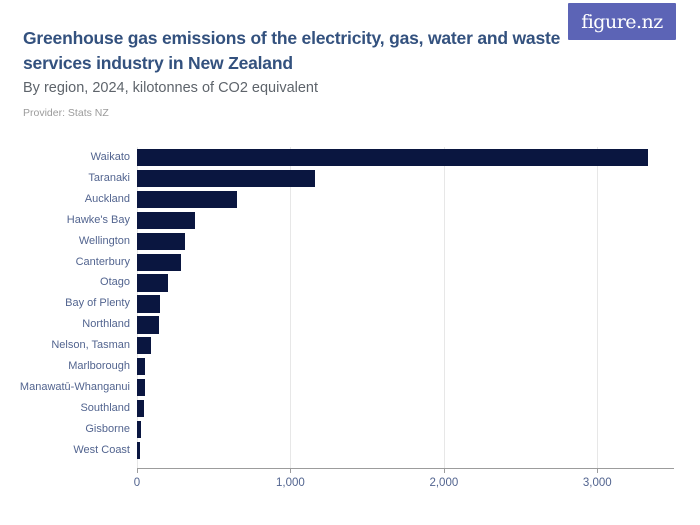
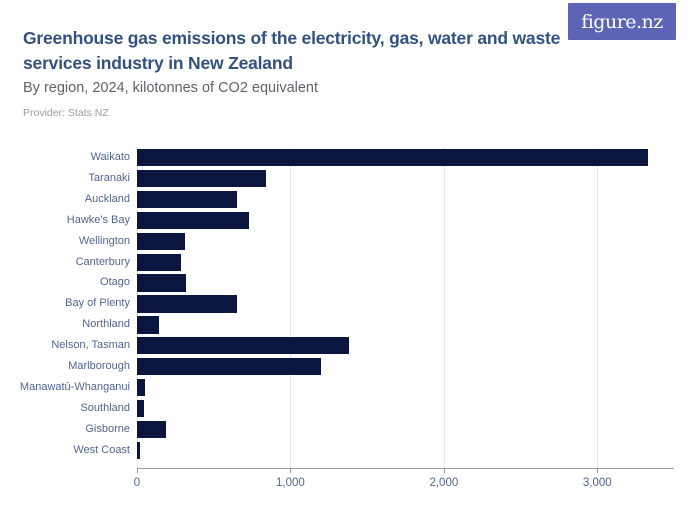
Taranaki: 1160 -> 840
Hawke's Bay: 380 -> 730
Otago: 200 -> 320
Bay of Plenty: 150 -> 650
Nelson, Tasman: 90 -> 1380
Marlborough: 50 -> 1200
Gisborne: 20 -> 190
